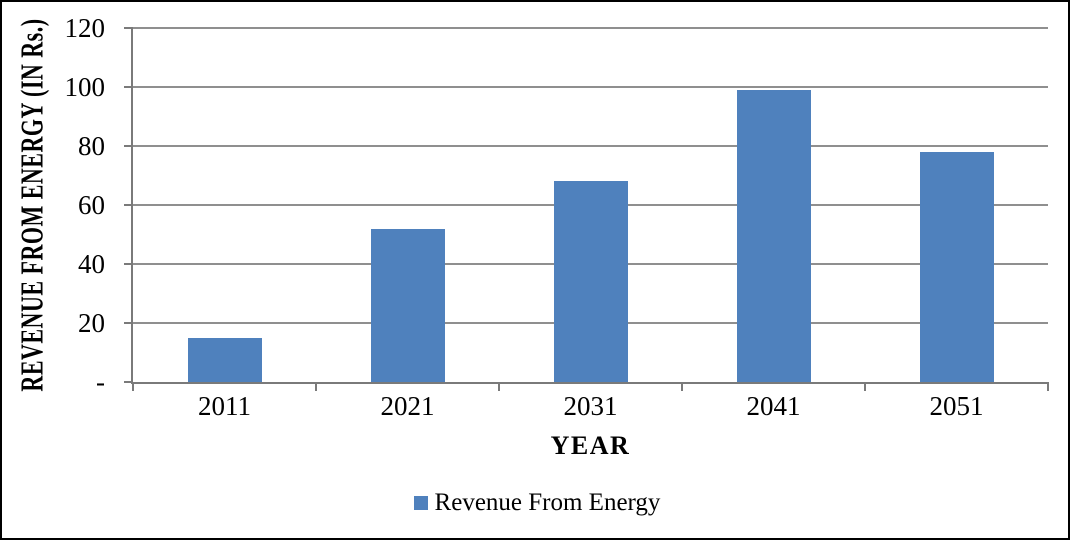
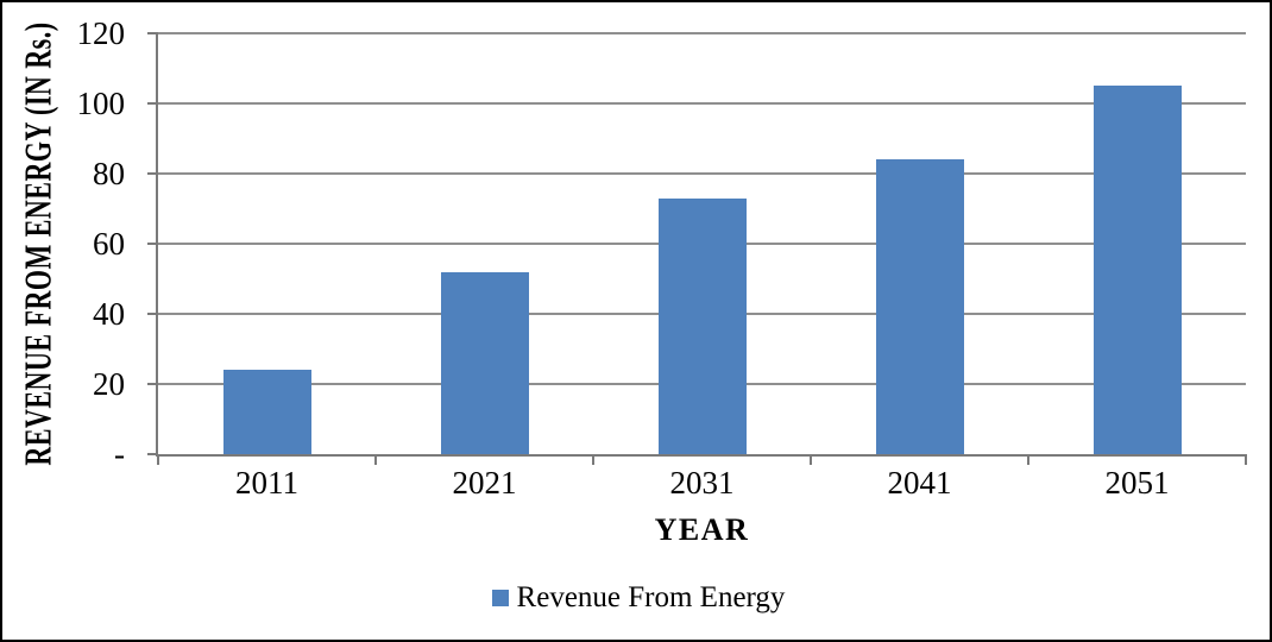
2011: 15 -> 24
2031: 68 -> 73
2041: 99 -> 84
2051: 78 -> 105
